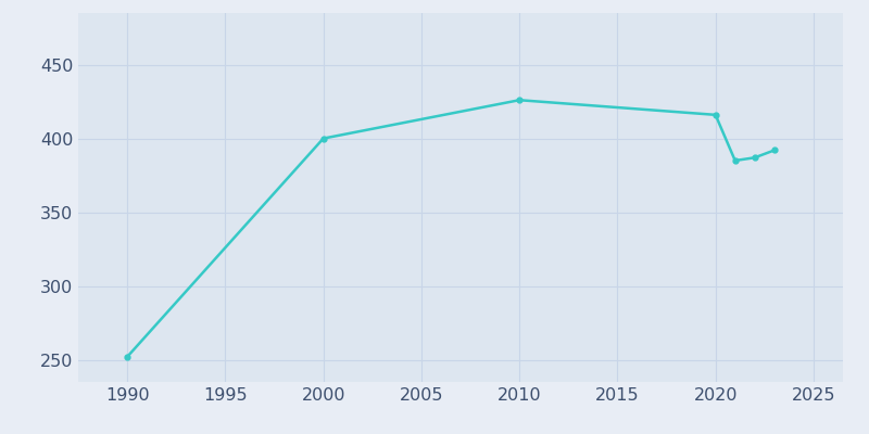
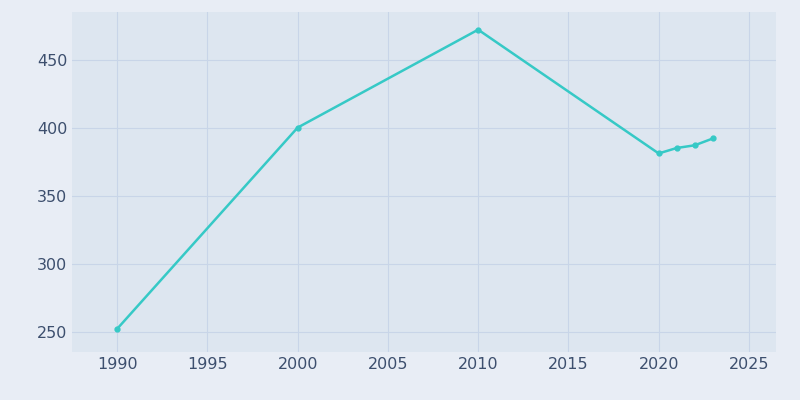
2010: 426 -> 472
2020: 416 -> 381
